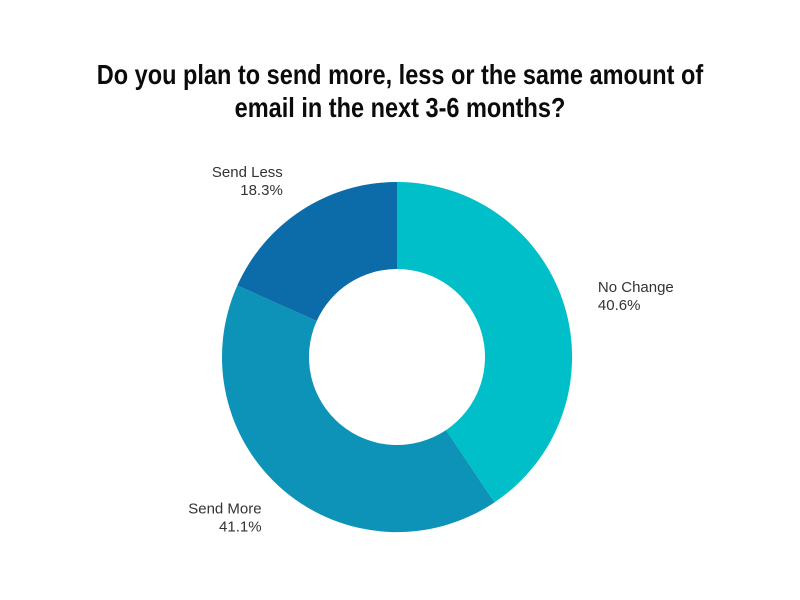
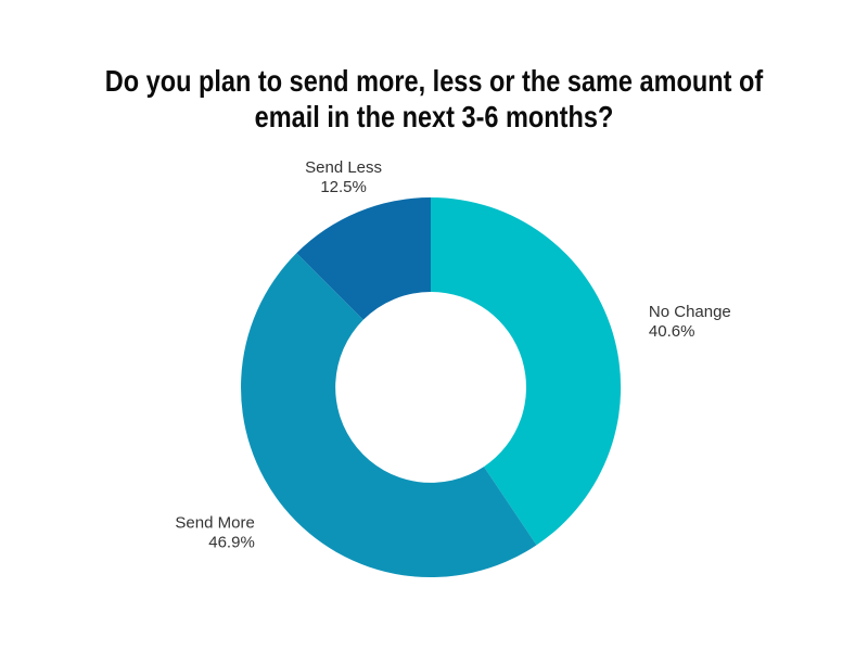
Send More: 41.1% -> 46.9%
Send Less: 18.3% -> 12.5%
